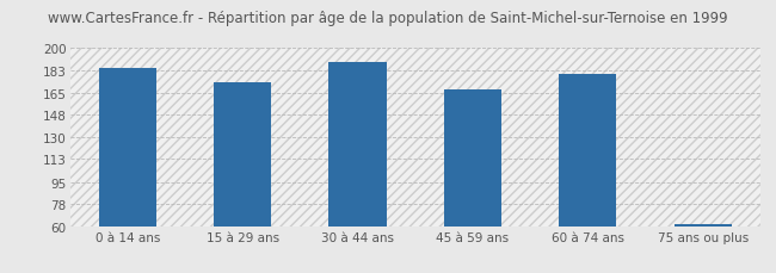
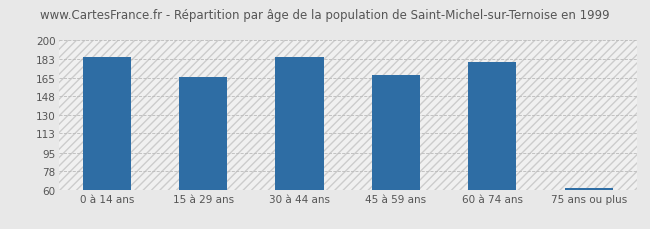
15 à 29 ans: 173 -> 166
30 à 44 ans: 189 -> 184
